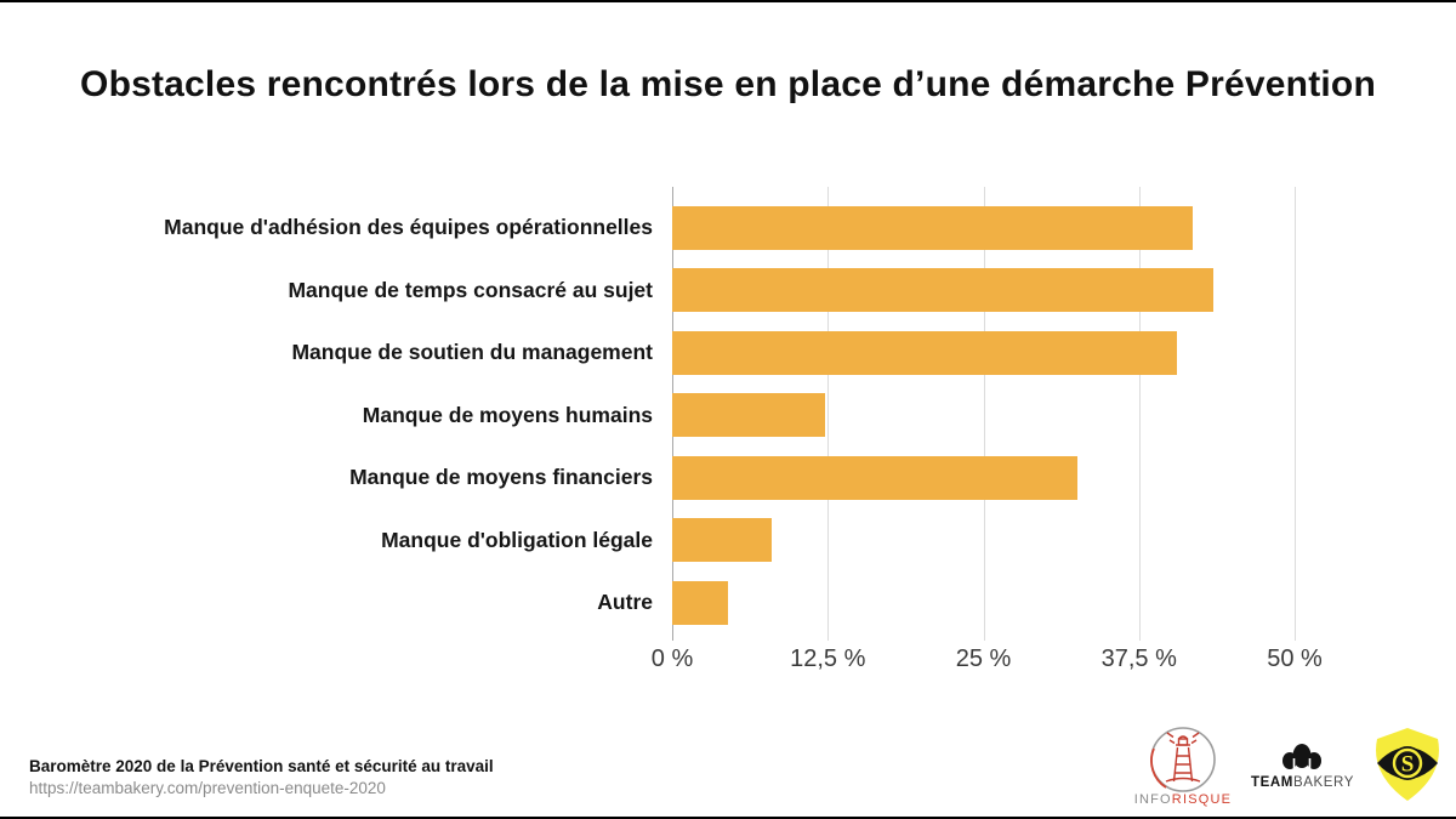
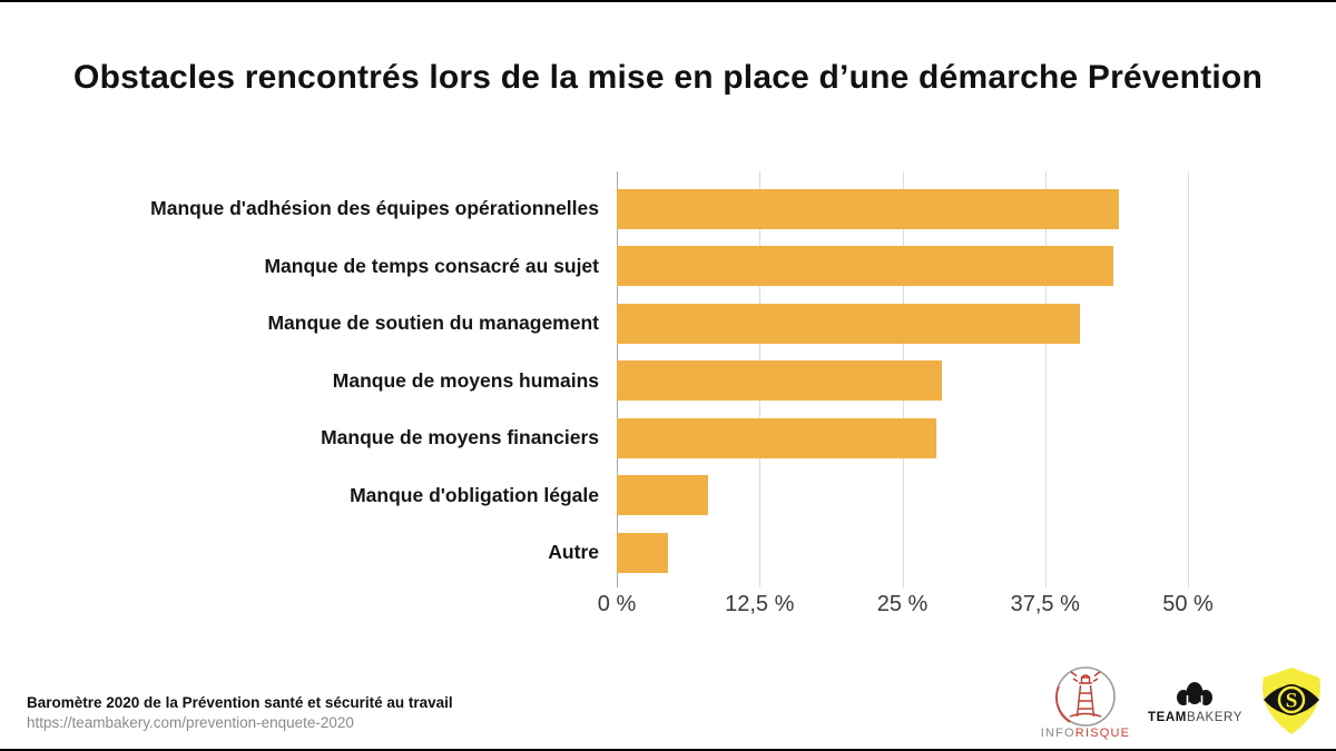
Manque d'adhésion des équipes opérationnelles: 41.8% -> 44.0%
Manque de moyens humains: 12.3% -> 28.5%
Manque de moyens financiers: 32.6% -> 28.0%
